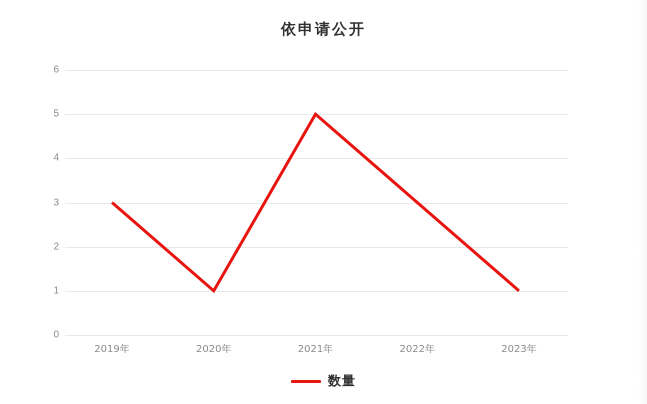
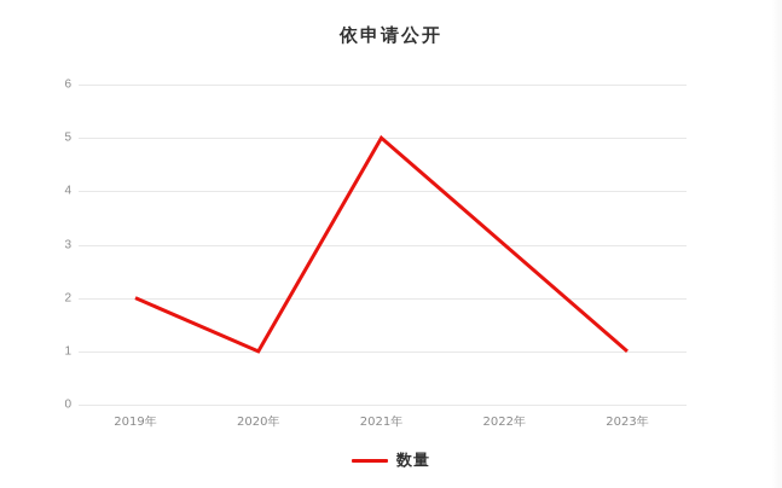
2019年: 3 -> 2
